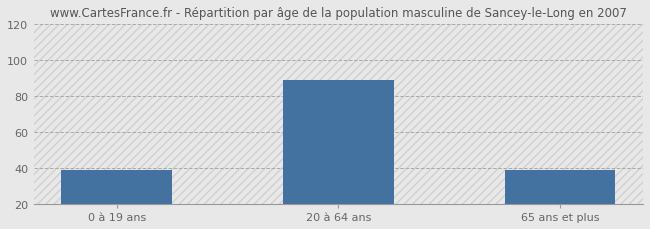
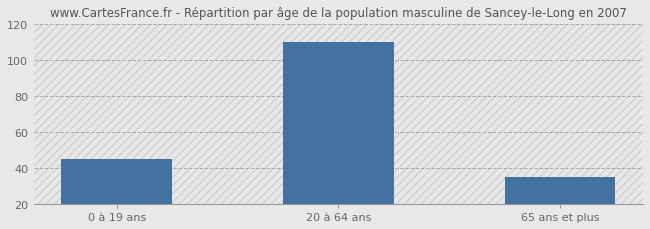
0 à 19 ans: 39 -> 45
20 à 64 ans: 89 -> 110
65 ans et plus: 39 -> 35
